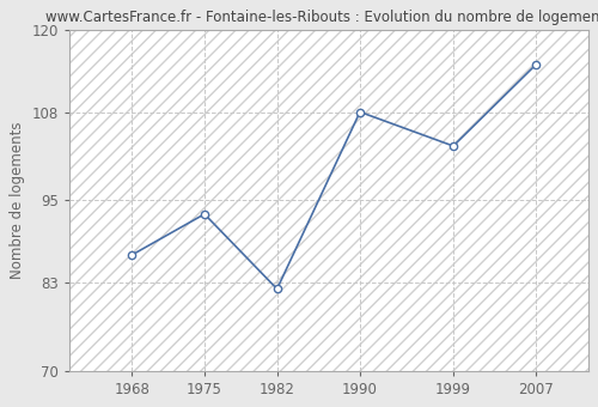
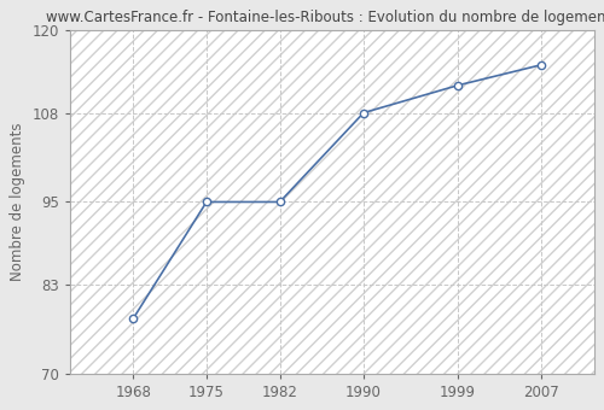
1968: 87 -> 78
1975: 93 -> 95
1982: 82 -> 95
1999: 103 -> 112
